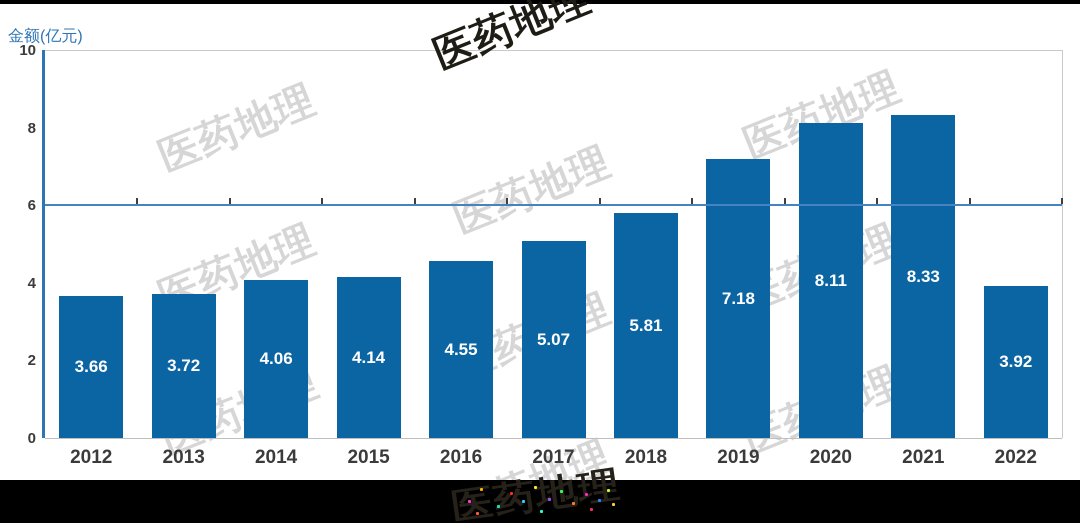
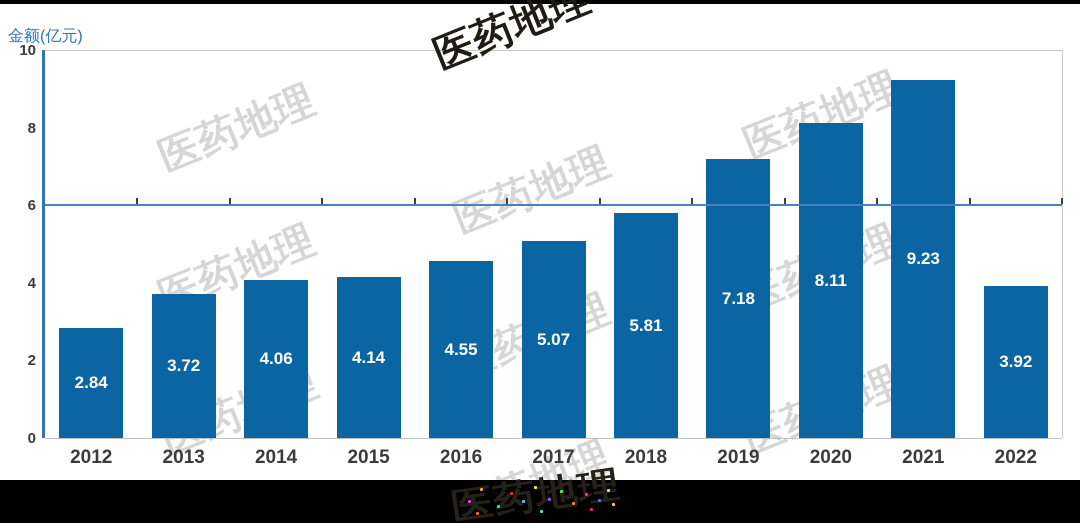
2012: 3.66 -> 2.84
2021: 8.33 -> 9.23
